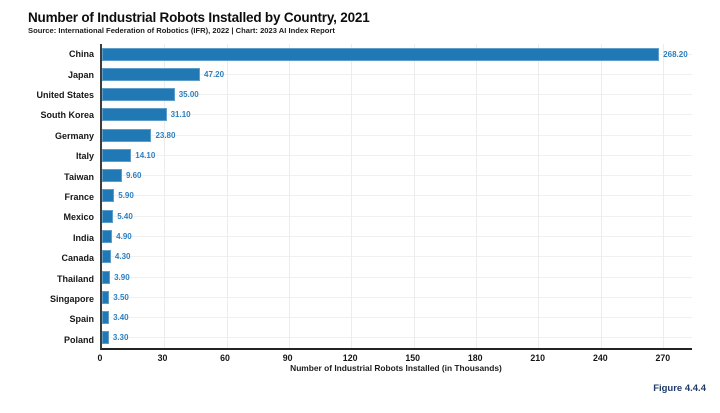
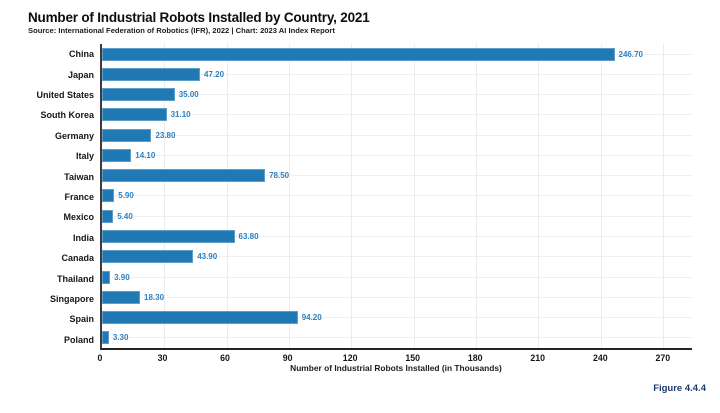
China: 268.20 -> 246.70
Taiwan: 9.60 -> 78.50
India: 4.90 -> 63.80
Canada: 4.30 -> 43.90
Singapore: 3.50 -> 18.30
Spain: 3.40 -> 94.20
